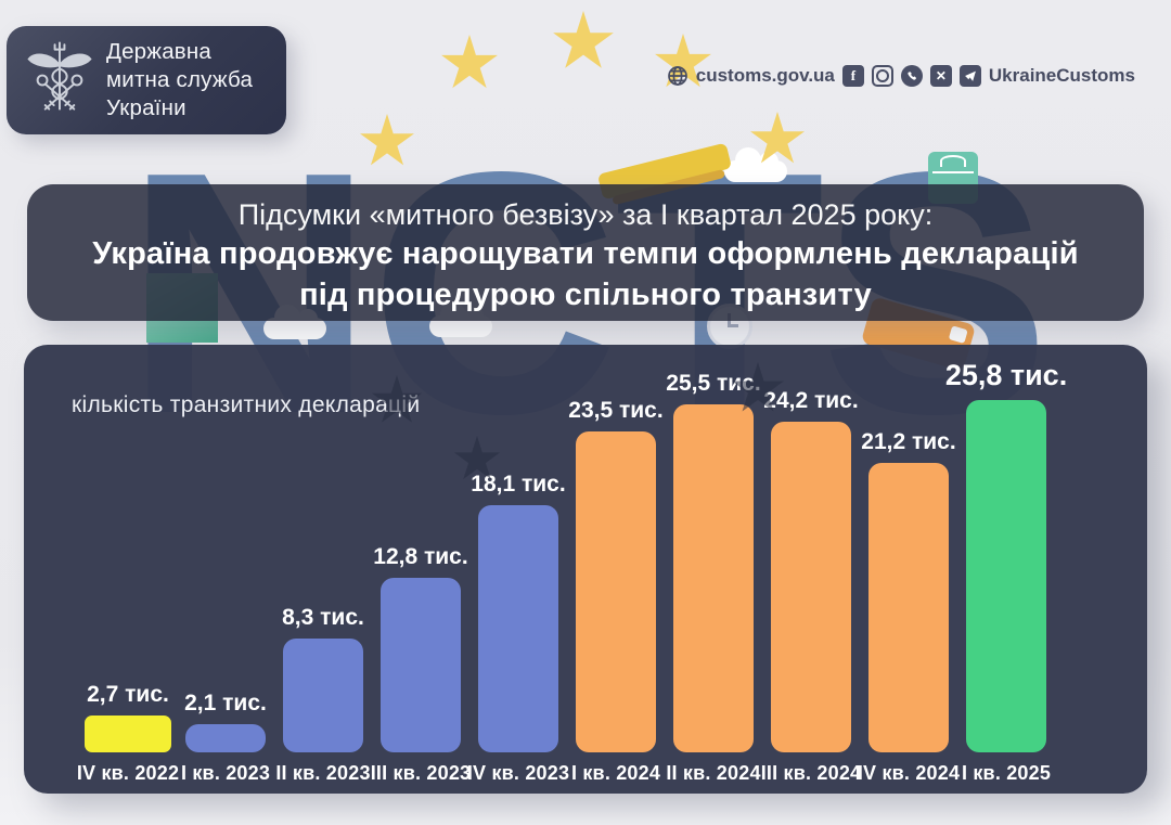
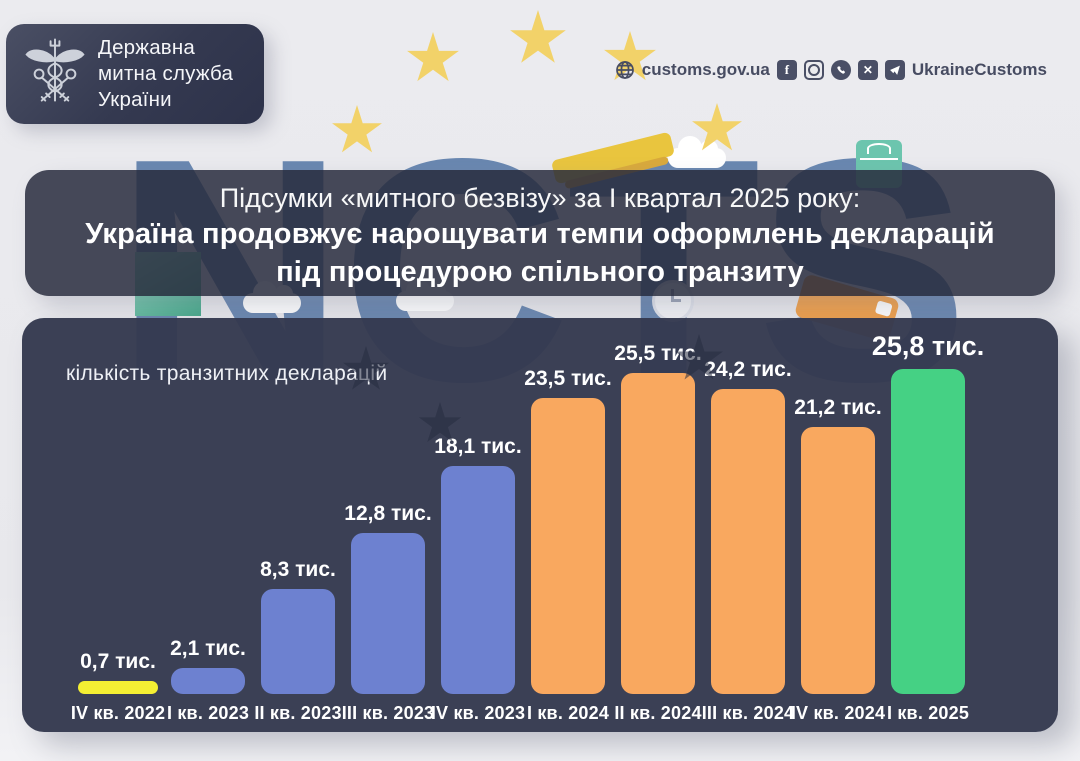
IV кв. 2022: 2,7 -> 0,7
